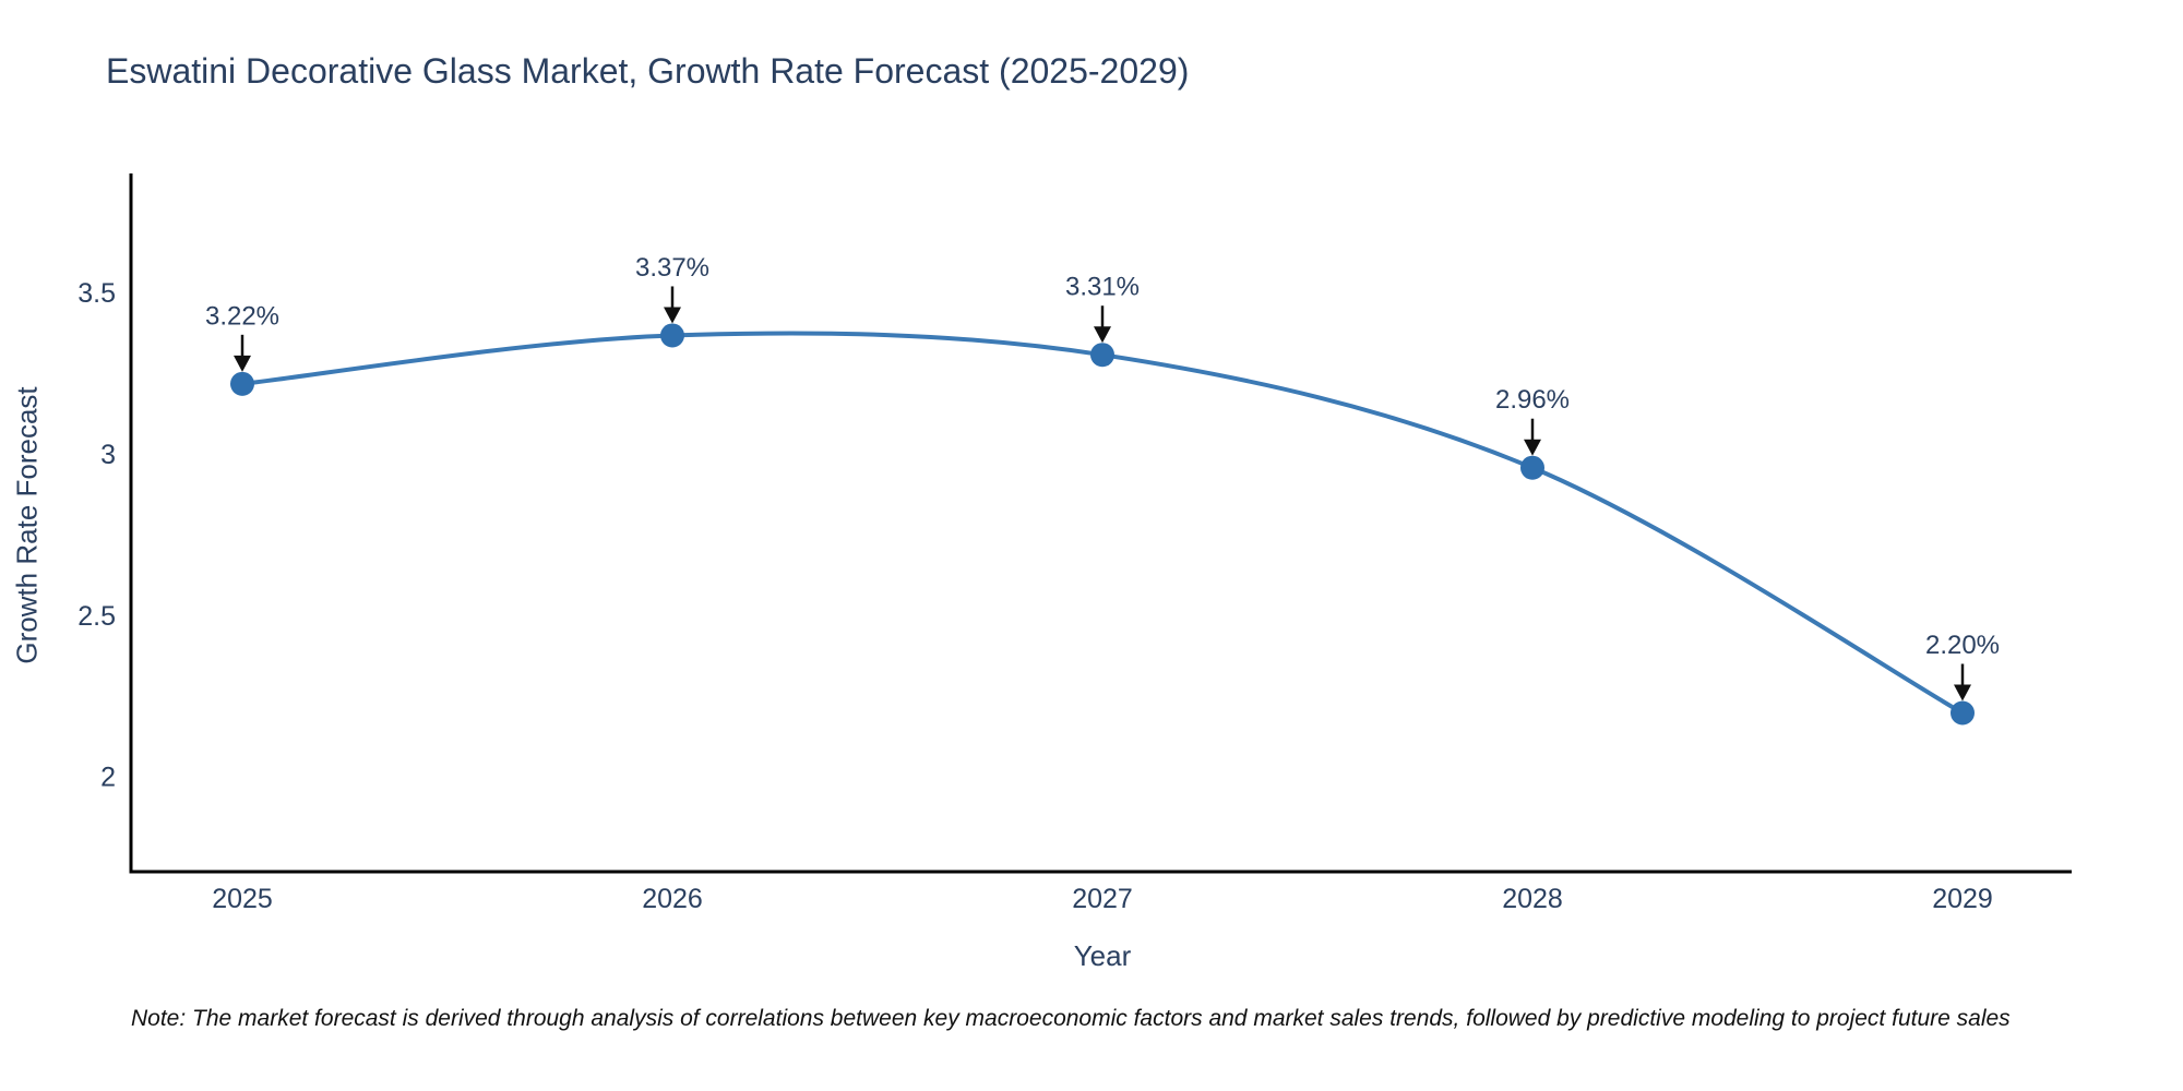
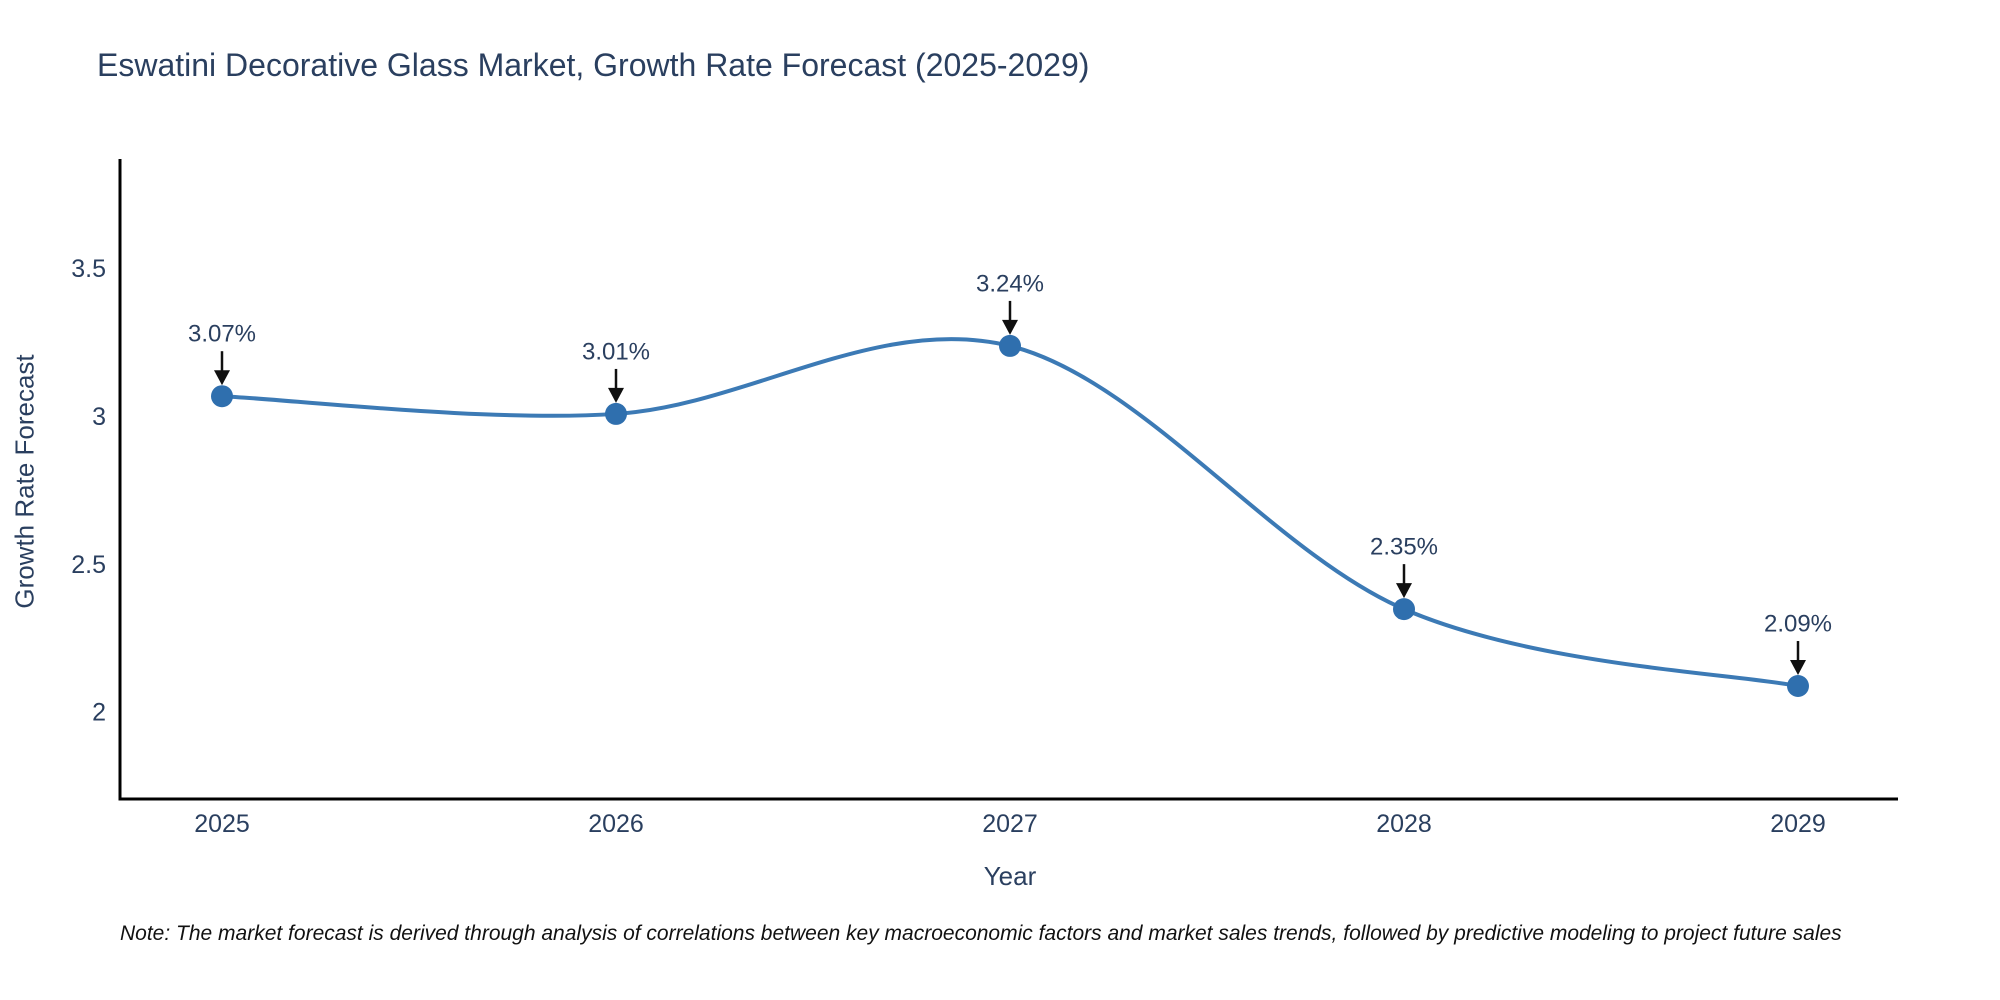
2025: 3.22% -> 3.07%
2026: 3.37% -> 3.01%
2027: 3.31% -> 3.24%
2028: 2.96% -> 2.35%
2029: 2.20% -> 2.09%
